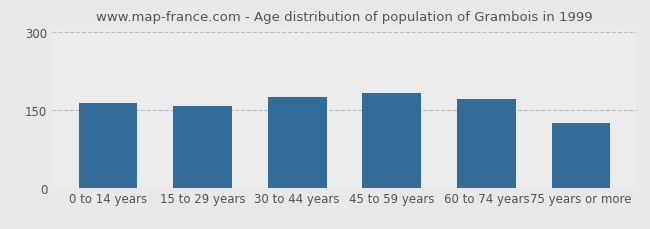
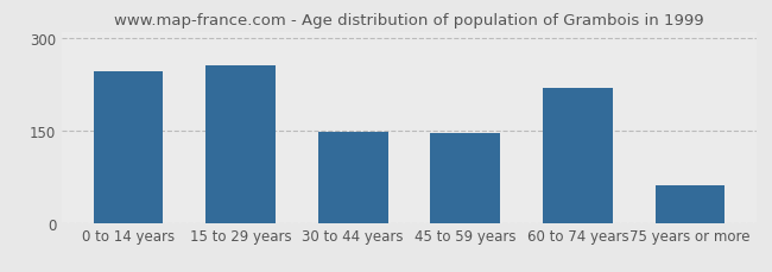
0 to 14 years: 163 -> 246
15 to 29 years: 158 -> 256
30 to 44 years: 175 -> 148
45 to 59 years: 182 -> 146
60 to 74 years: 170 -> 218
75 years or more: 125 -> 60
